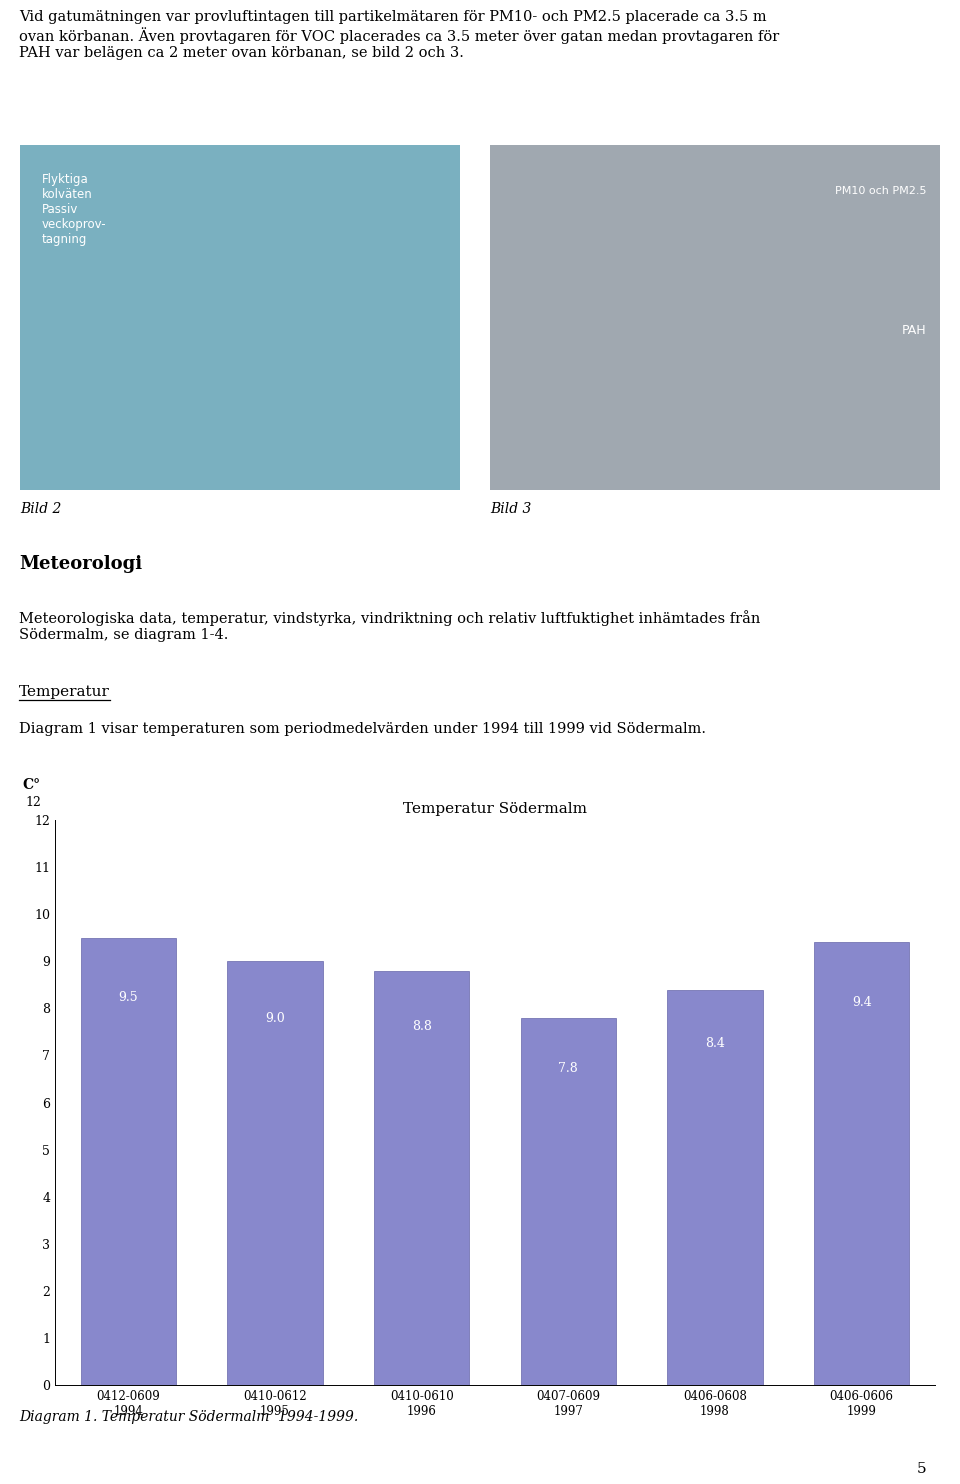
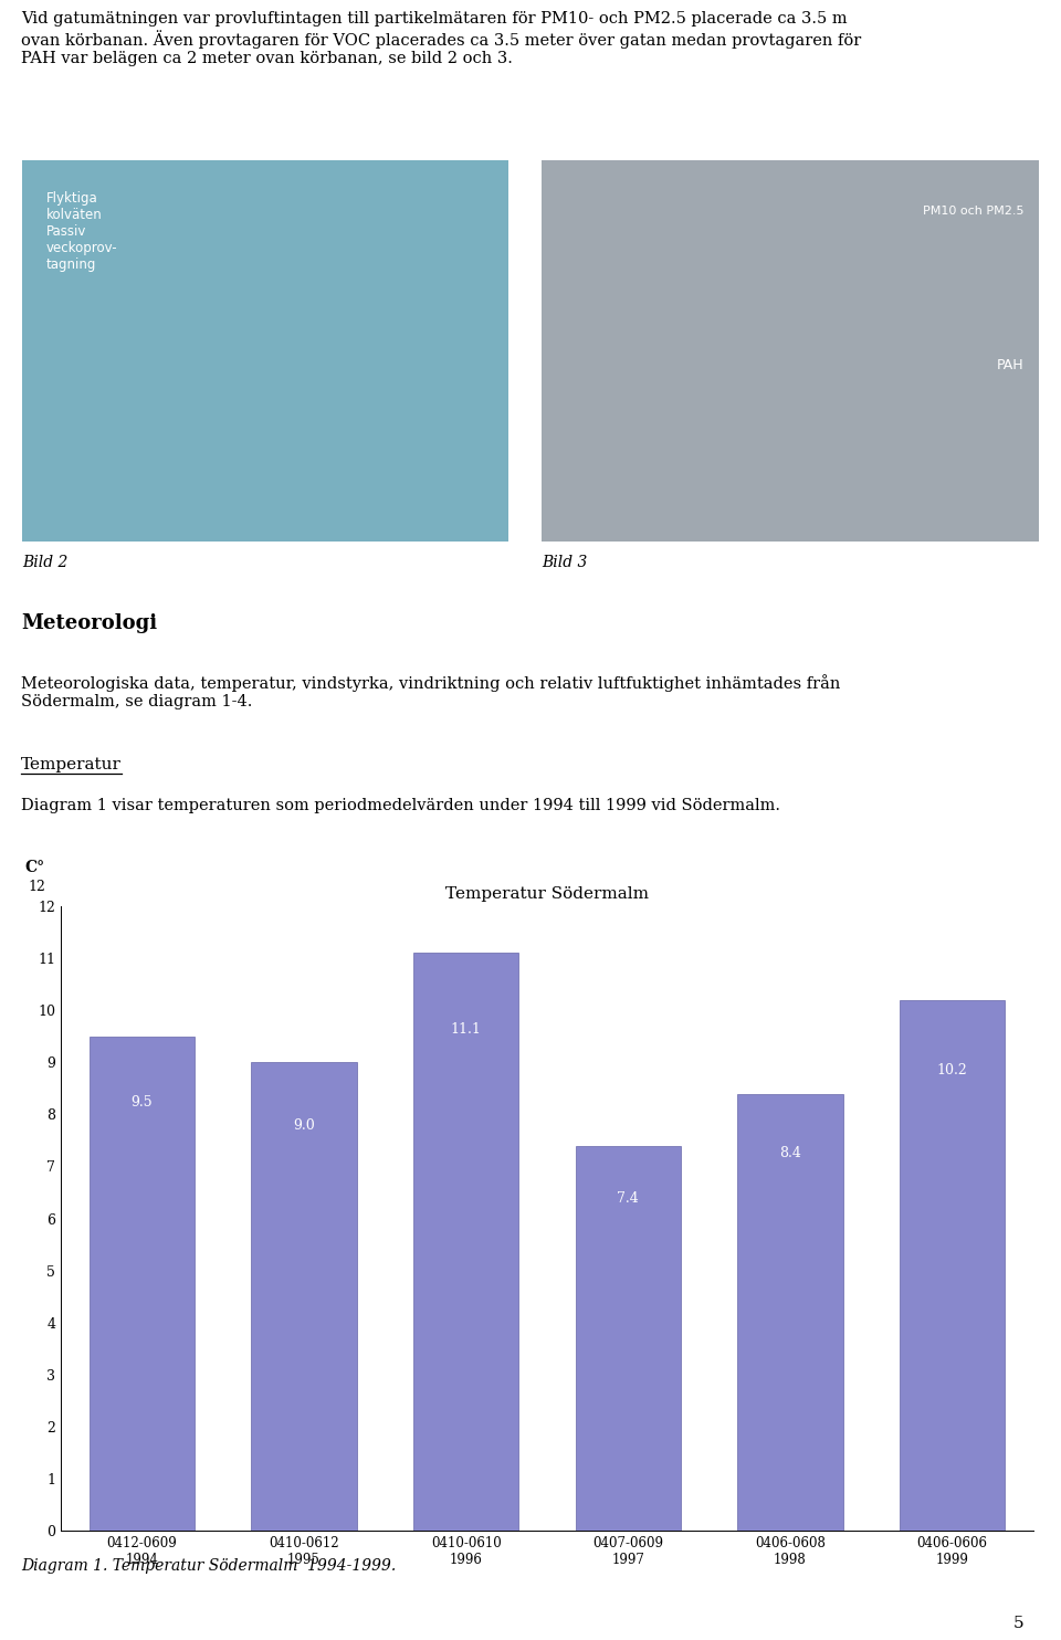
0410-0610 1996: 8.8 -> 11.1
0407-0609 1997: 7.8 -> 7.4
0406-0606 1999: 9.4 -> 10.2
